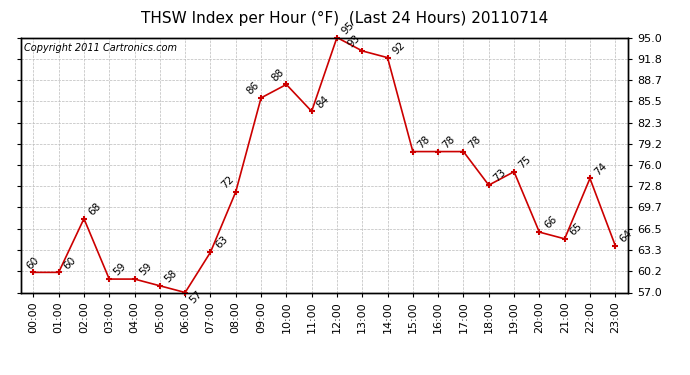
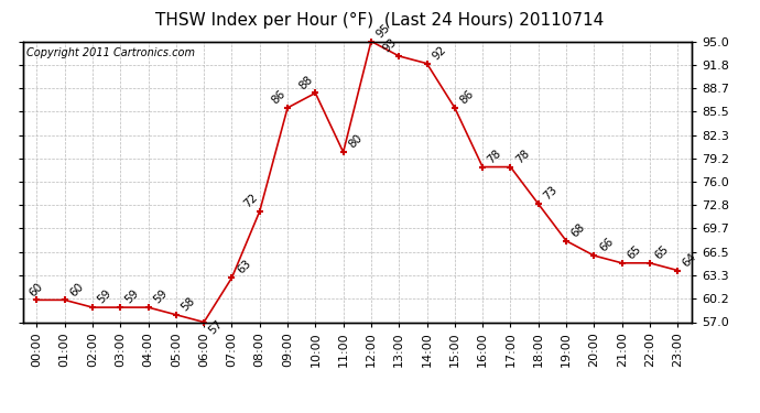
02:00: 68 -> 59
11:00: 84 -> 80
15:00: 78 -> 86
19:00: 75 -> 68
22:00: 74 -> 65
